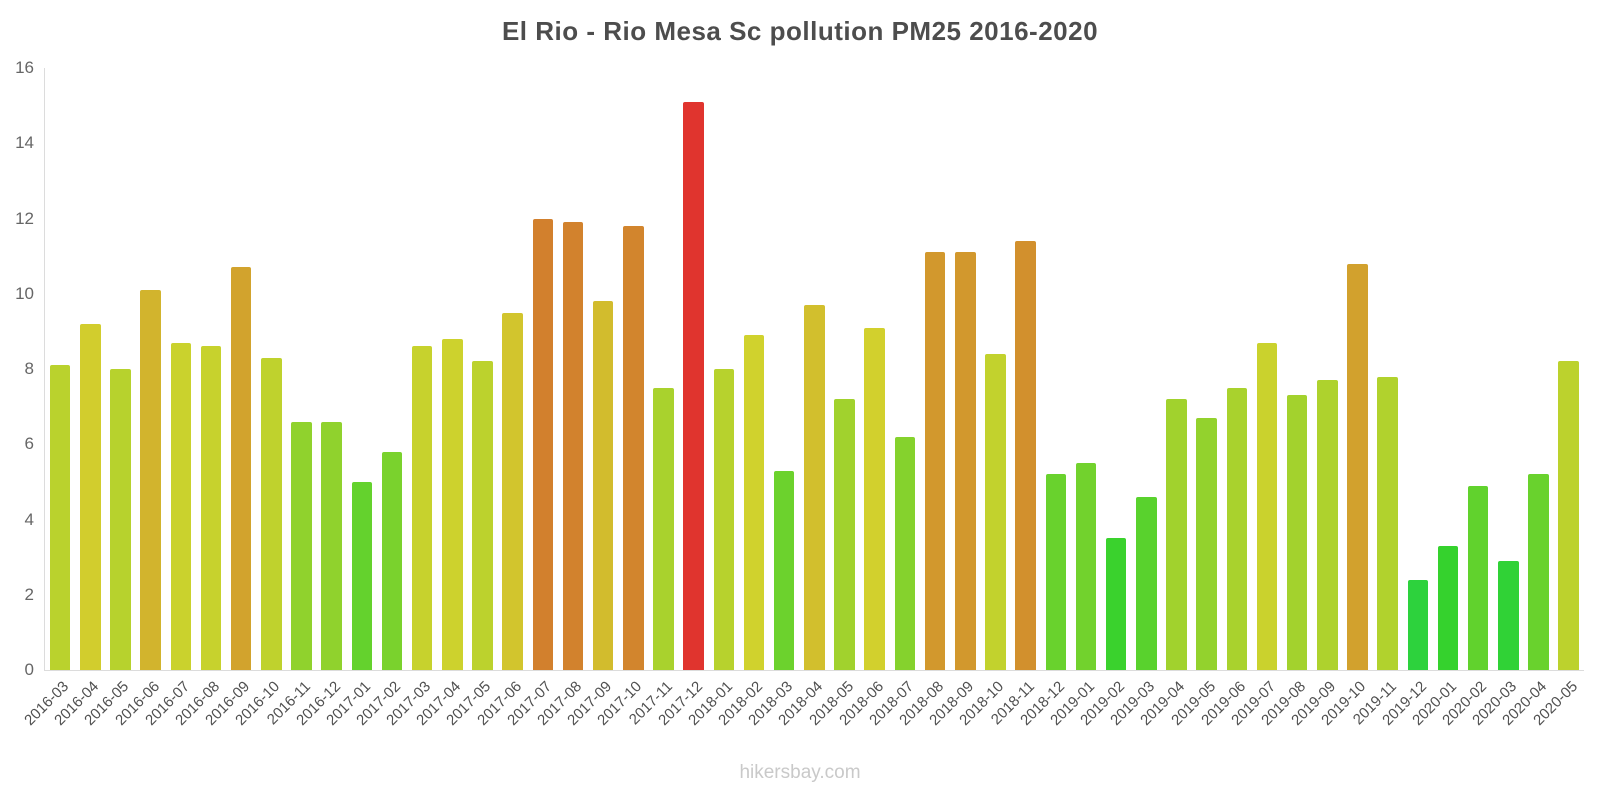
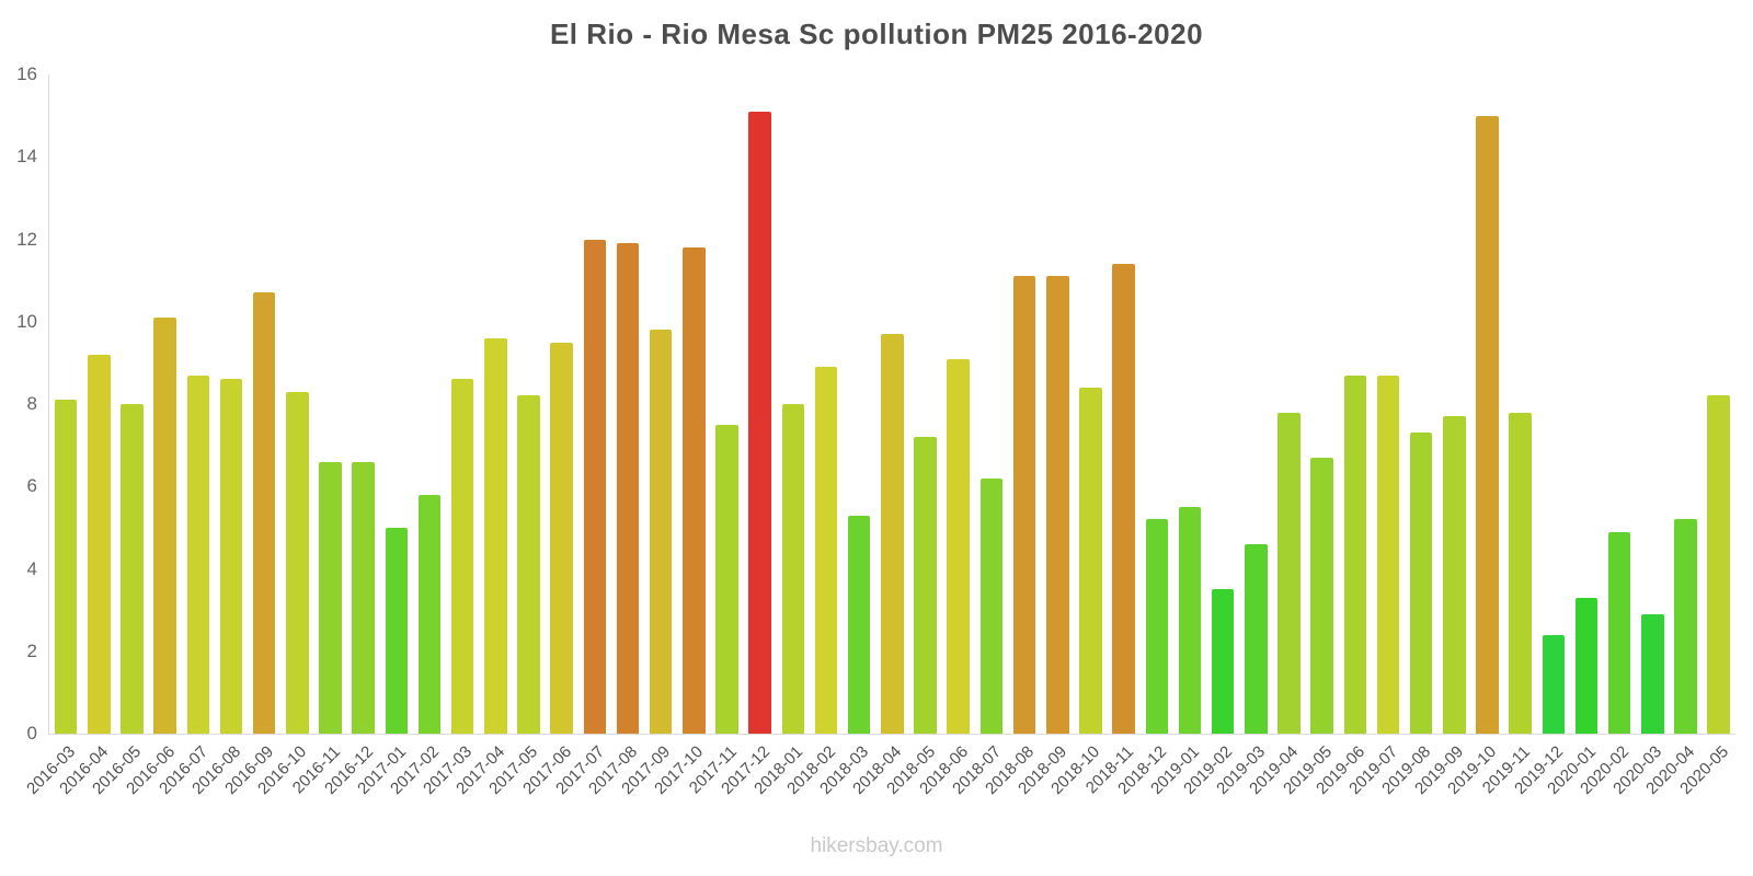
2017-04: 8.8 -> 9.6
2019-04: 7.2 -> 7.8
2019-06: 7.5 -> 8.7
2019-10: 10.8 -> 15.0
